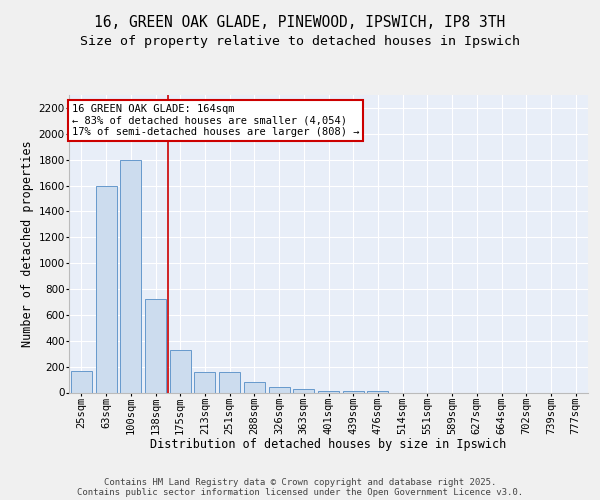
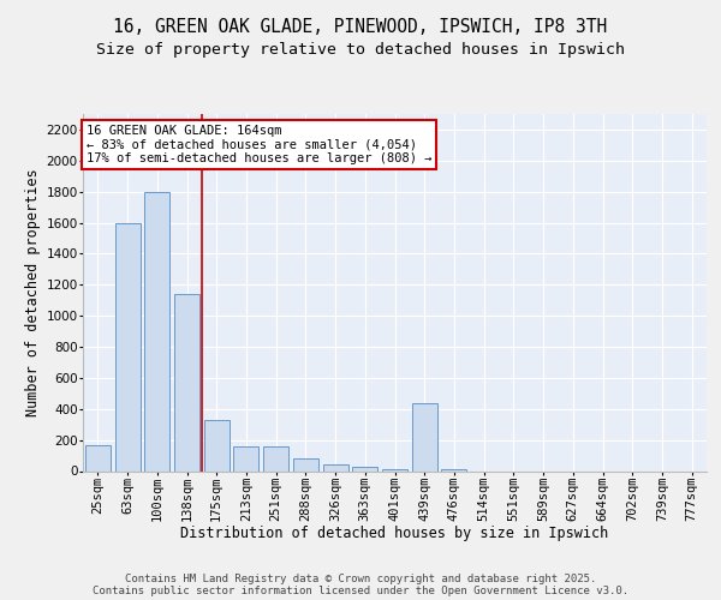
138sqm: 720 -> 1140
439sqm: 10 -> 440
